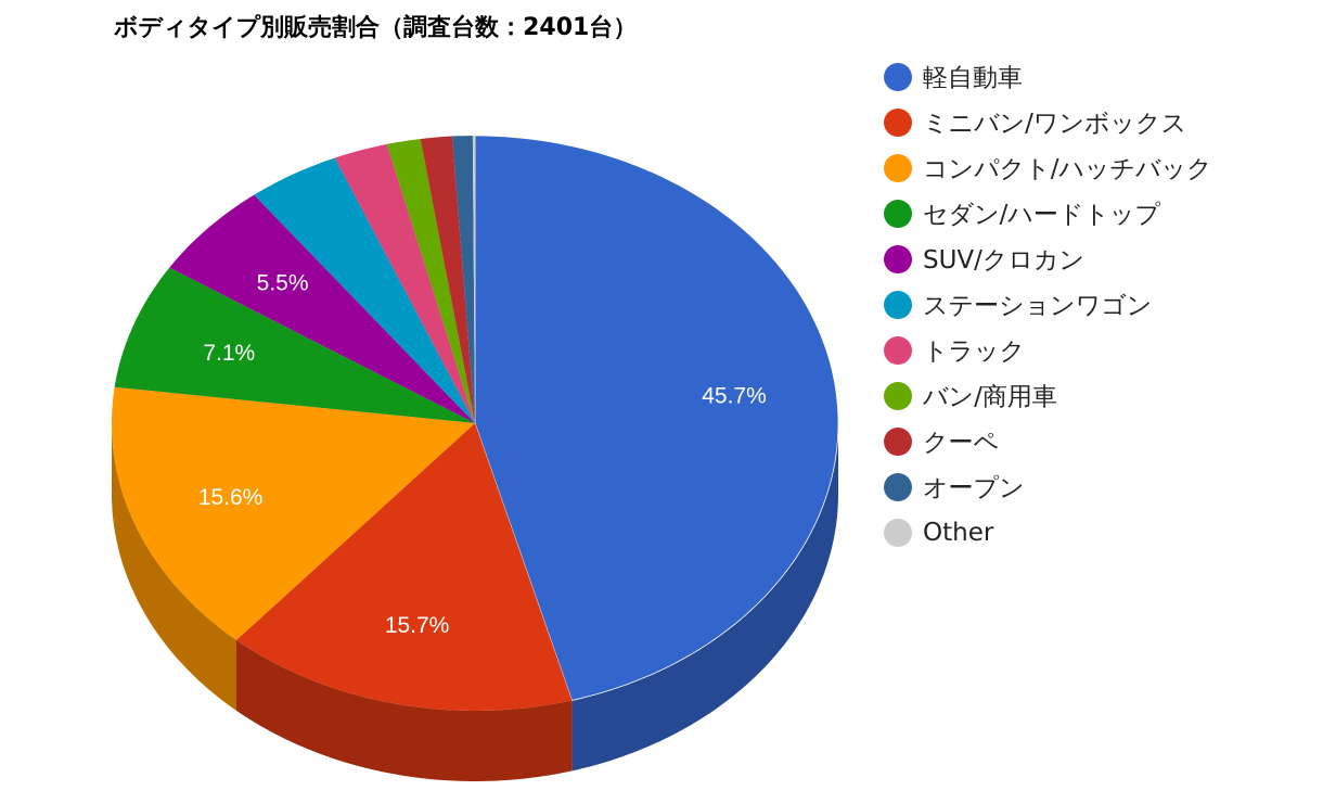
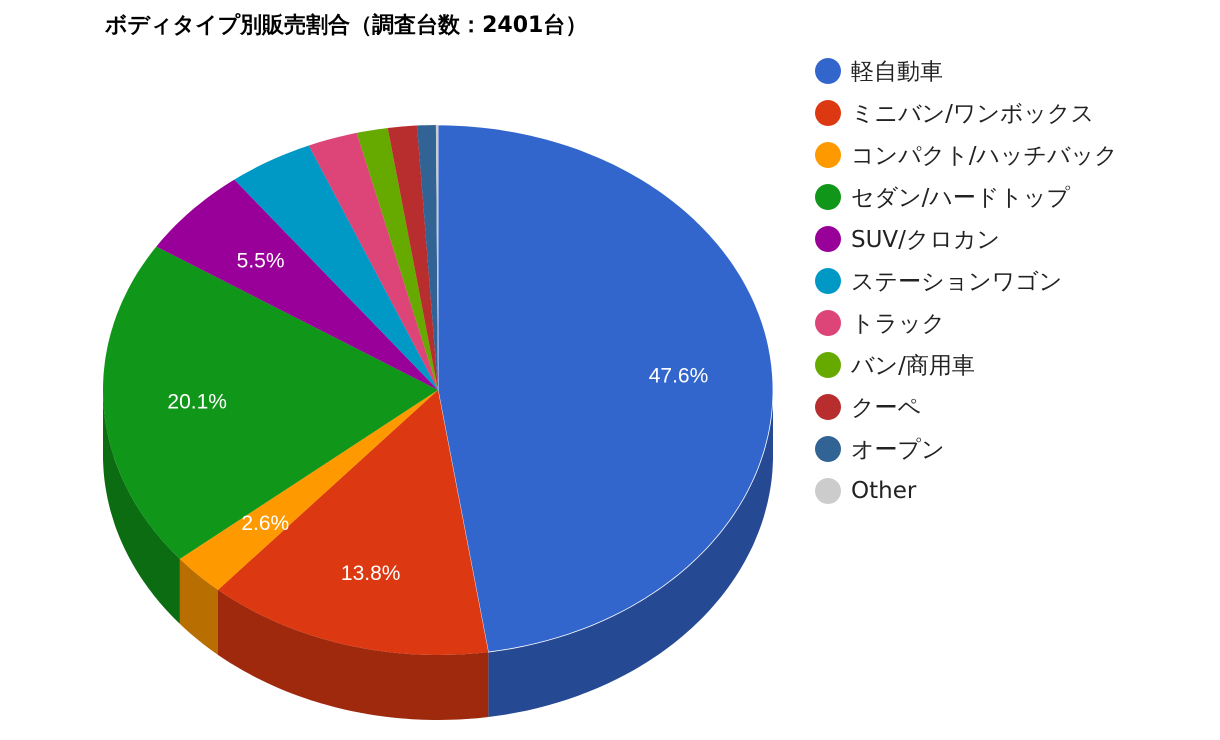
軽自動車: 45.7% -> 47.6%
ミニバン/ワンボックス: 15.7% -> 13.8%
コンパクト/ハッチバック: 15.6% -> 2.6%
セダン/ハードトップ: 7.1% -> 20.1%
